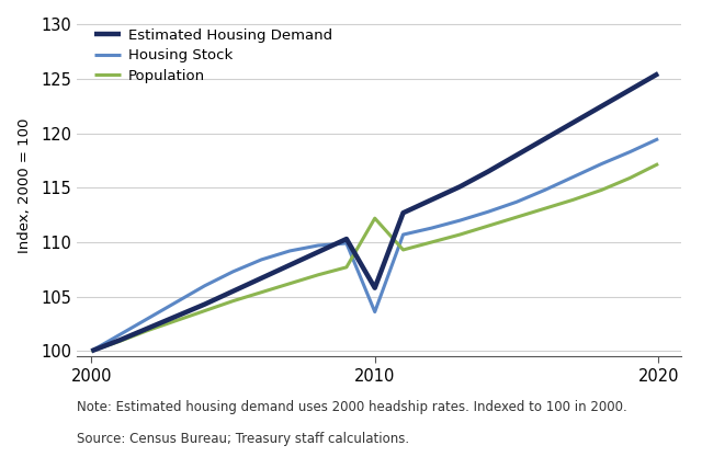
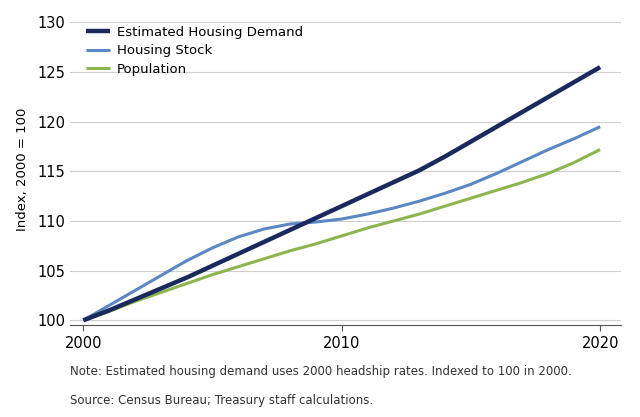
Estimated Housing Demand/2010: 105.8 -> 111.5
Housing Stock/2010: 103.6 -> 110.2
Population/2010: 112.2 -> 108.5
